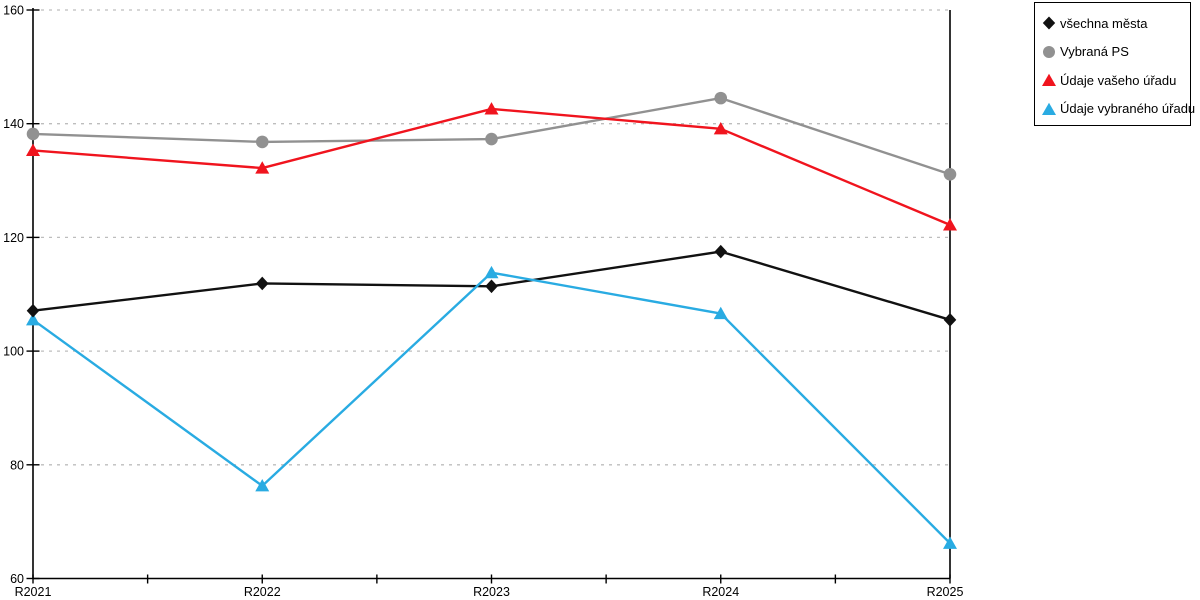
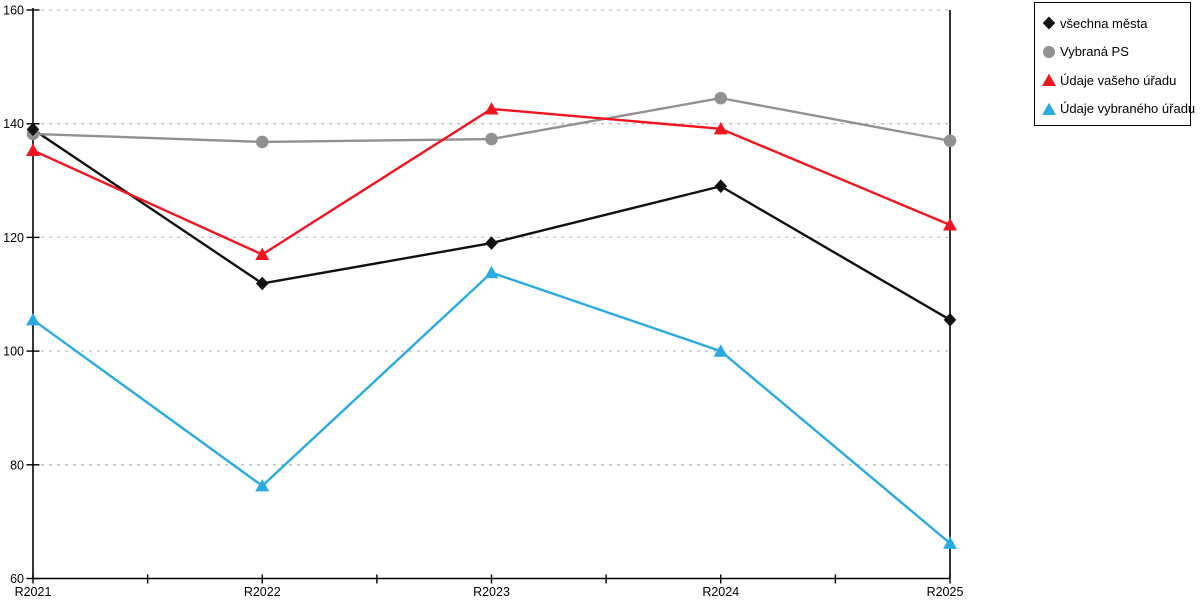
všechna města/R2021: 107 -> 139
Údaje vašeho úřadu/R2022: 132 -> 117
všechna města/R2023: 111 -> 119
všechna města/R2024: 118 -> 129
Údaje vybraného úřadu/R2024: 107 -> 100
Vybraná PS/R2025: 131 -> 137
